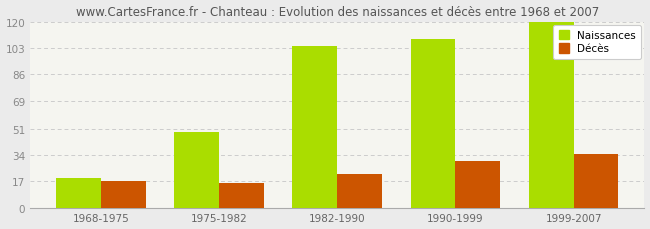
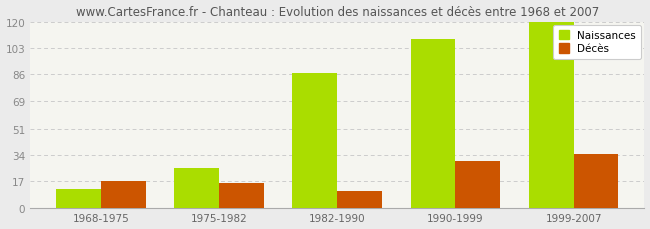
Naissances/1968-1975: 19 -> 12
Naissances/1975-1982: 49 -> 26
Naissances/1982-1990: 104 -> 87
Décès/1982-1990: 22 -> 11
